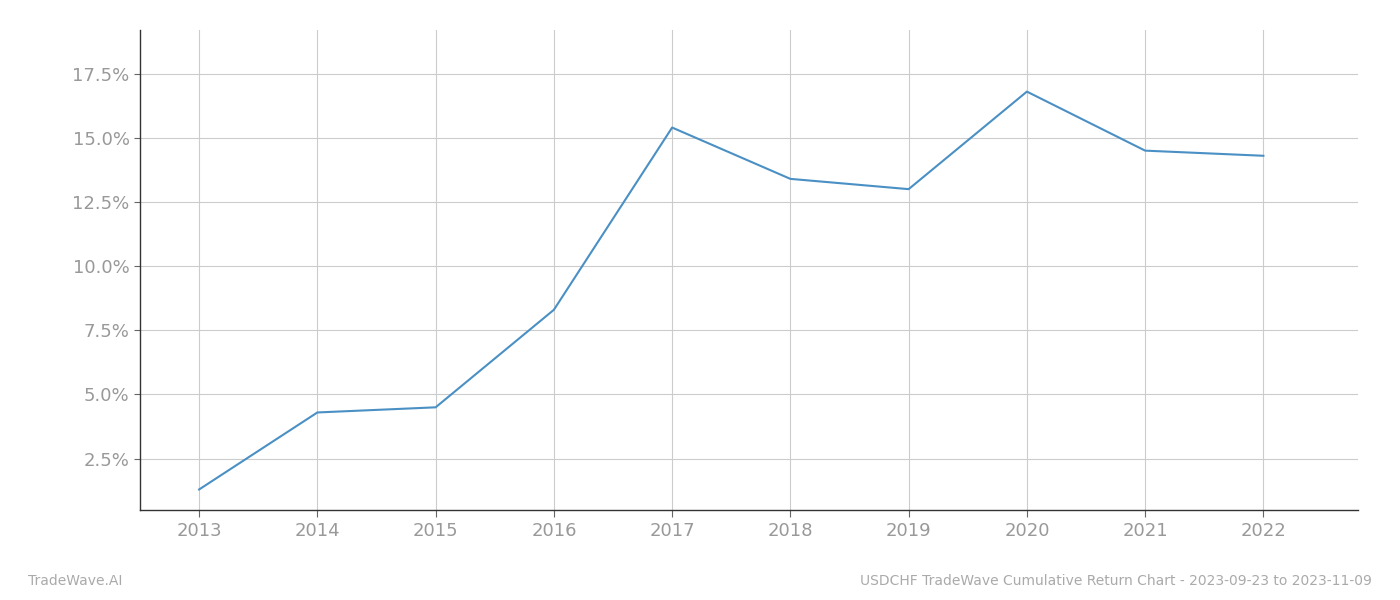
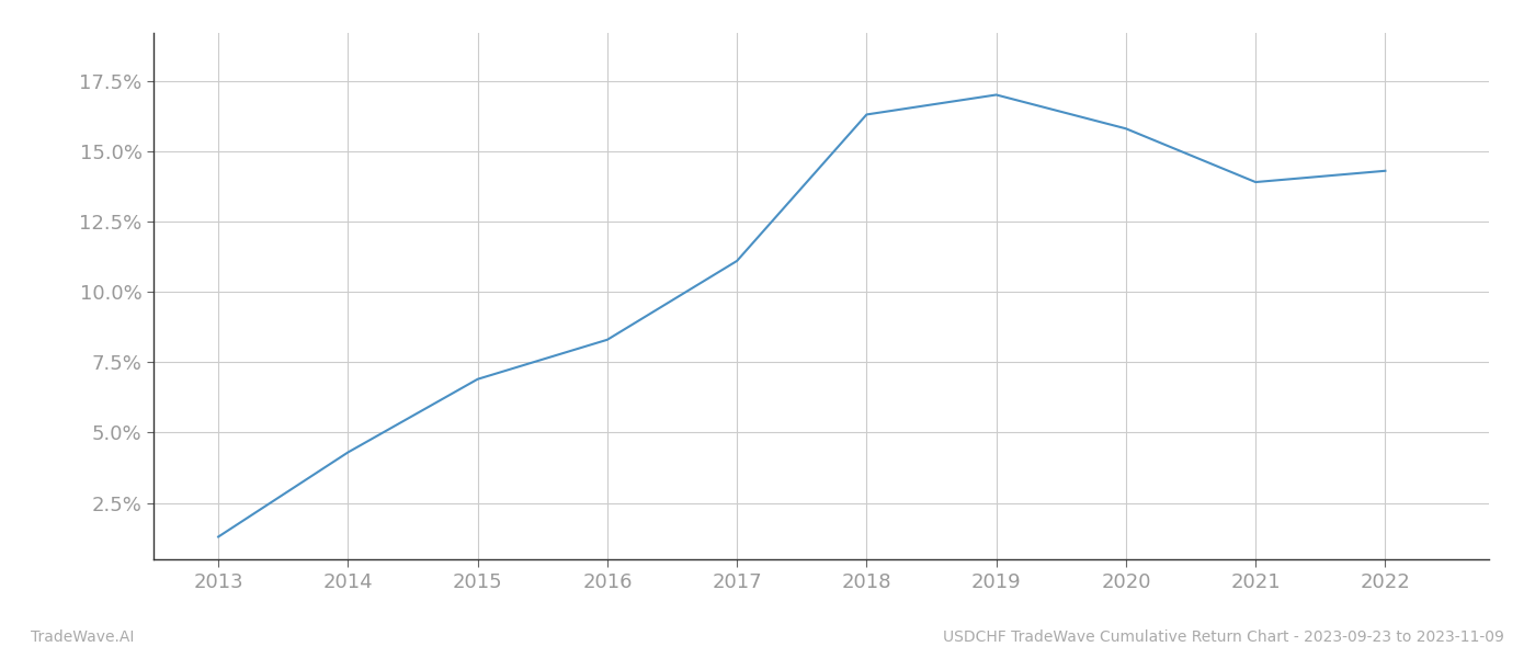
2015: 4.5% -> 6.9%
2017: 15.4% -> 11.1%
2018: 13.4% -> 16.3%
2019: 13.0% -> 17.0%
2020: 16.8% -> 15.8%
2021: 14.5% -> 13.9%
